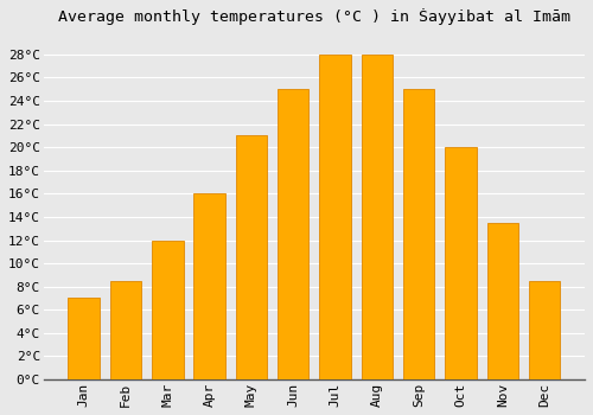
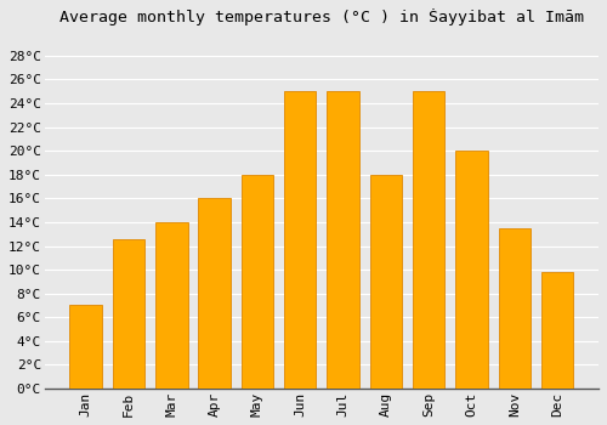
Feb: 8.5°C -> 12.6°C
Mar: 12.0°C -> 14.0°C
May: 21.0°C -> 18.0°C
Jul: 28.0°C -> 25.0°C
Aug: 28.0°C -> 18.0°C
Dec: 8.5°C -> 9.8°C
